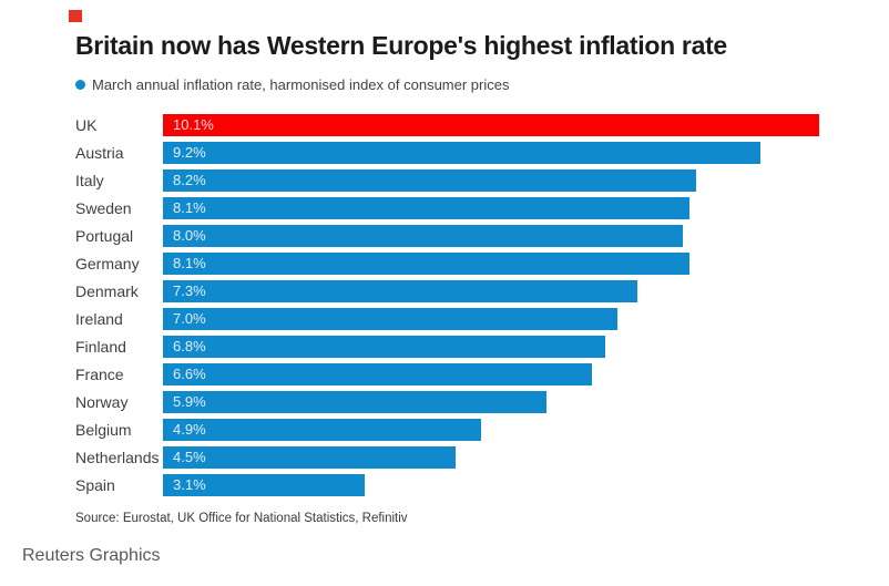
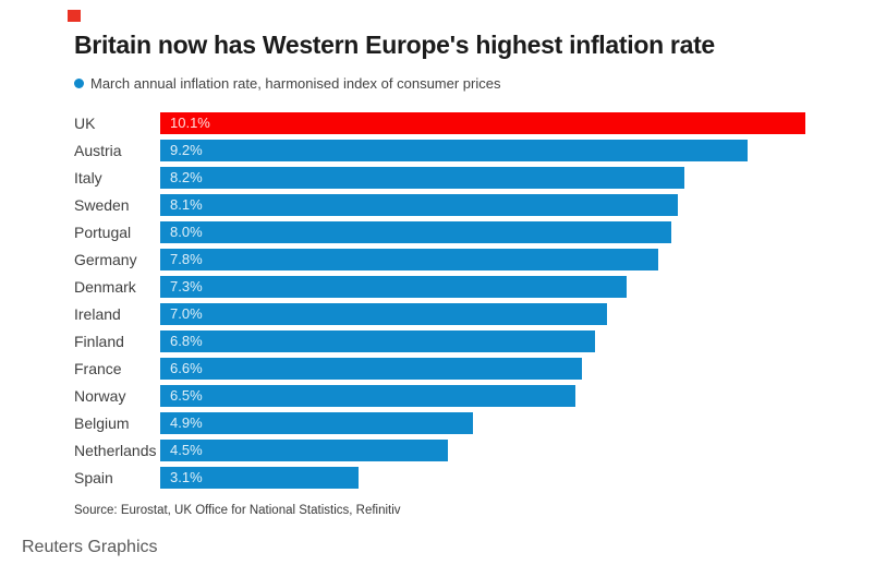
Germany: 8.1% -> 7.8%
Norway: 5.9% -> 6.5%
